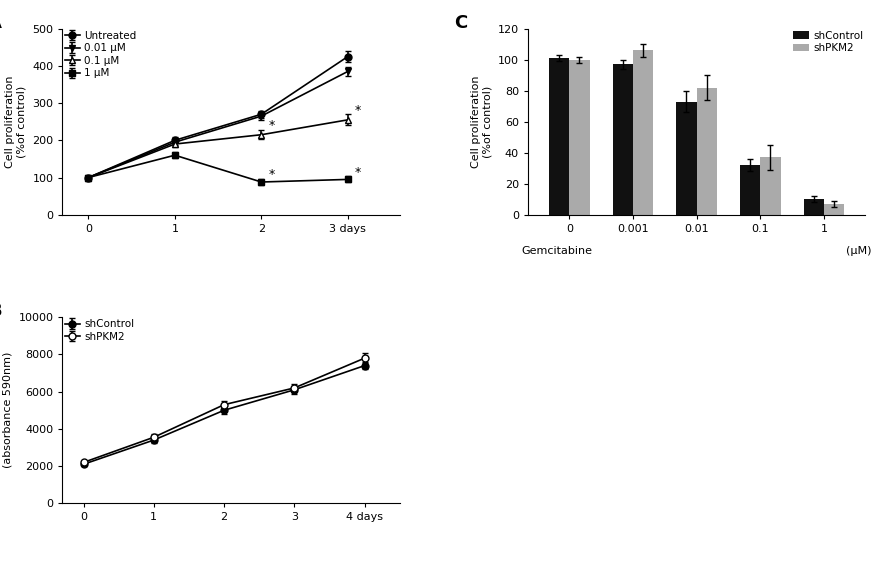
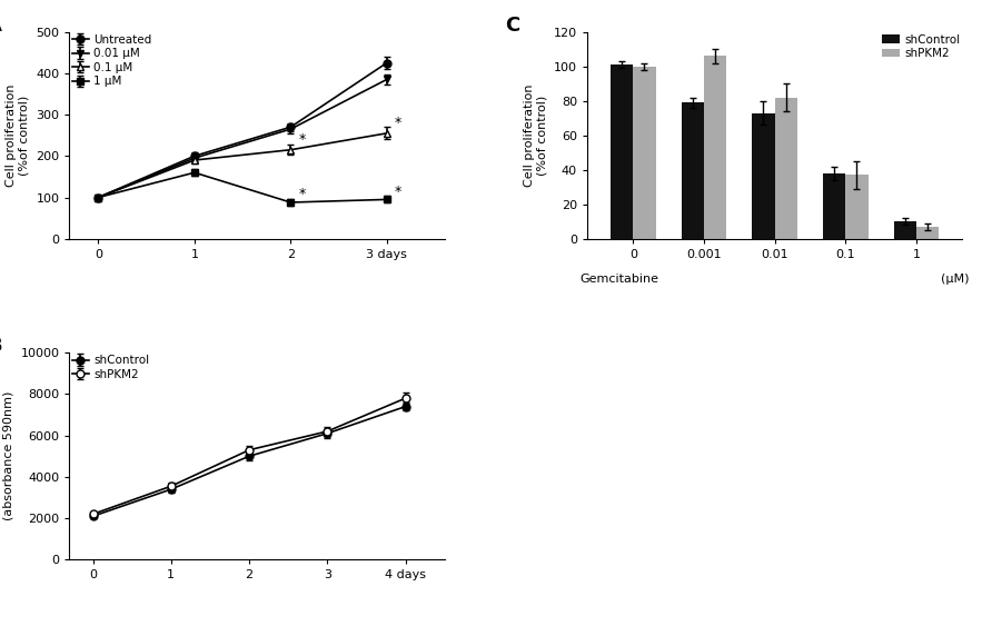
shControl/0.001: 97 -> 79
shControl/0.1: 32 -> 38
